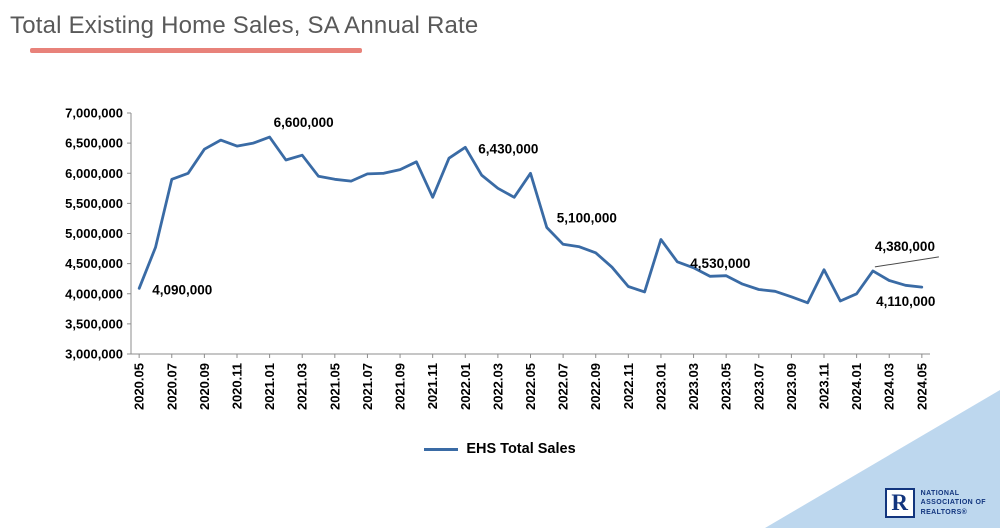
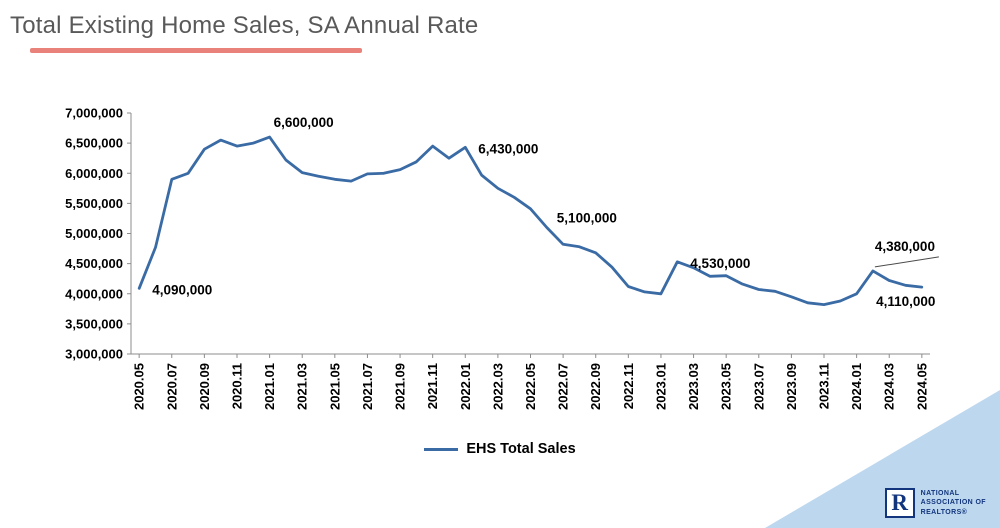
2021.03: 6300000 -> 6000000
2021.11: 5600000 -> 6400000
2022.05: 6000000 -> 5400000
2023.01: 4900000 -> 4000000
2023.11: 4400000 -> 3800000
